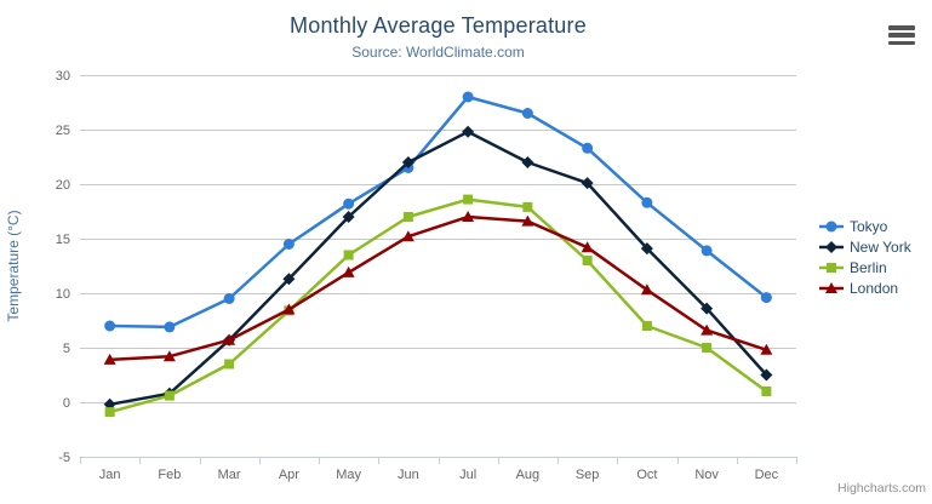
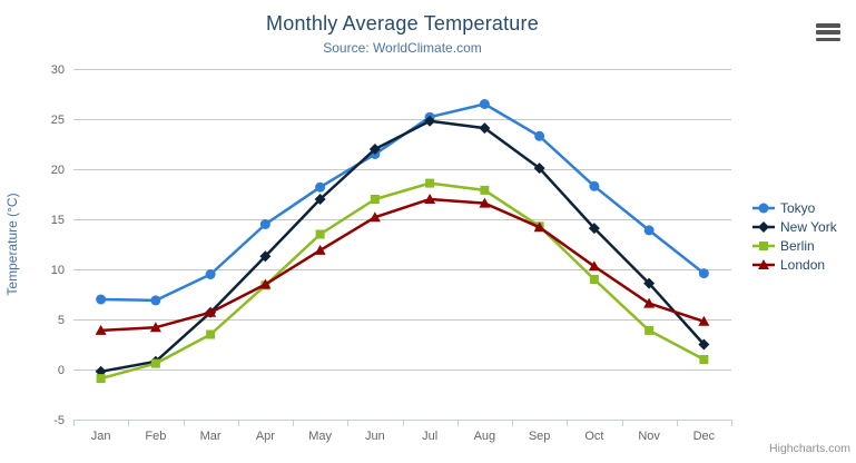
Tokyo/Jul: 28 -> 25
New York/Aug: 22 -> 24
Berlin/Sep: 13 -> 14
Berlin/Oct: 7 -> 9
Berlin/Nov: 5 -> 4
